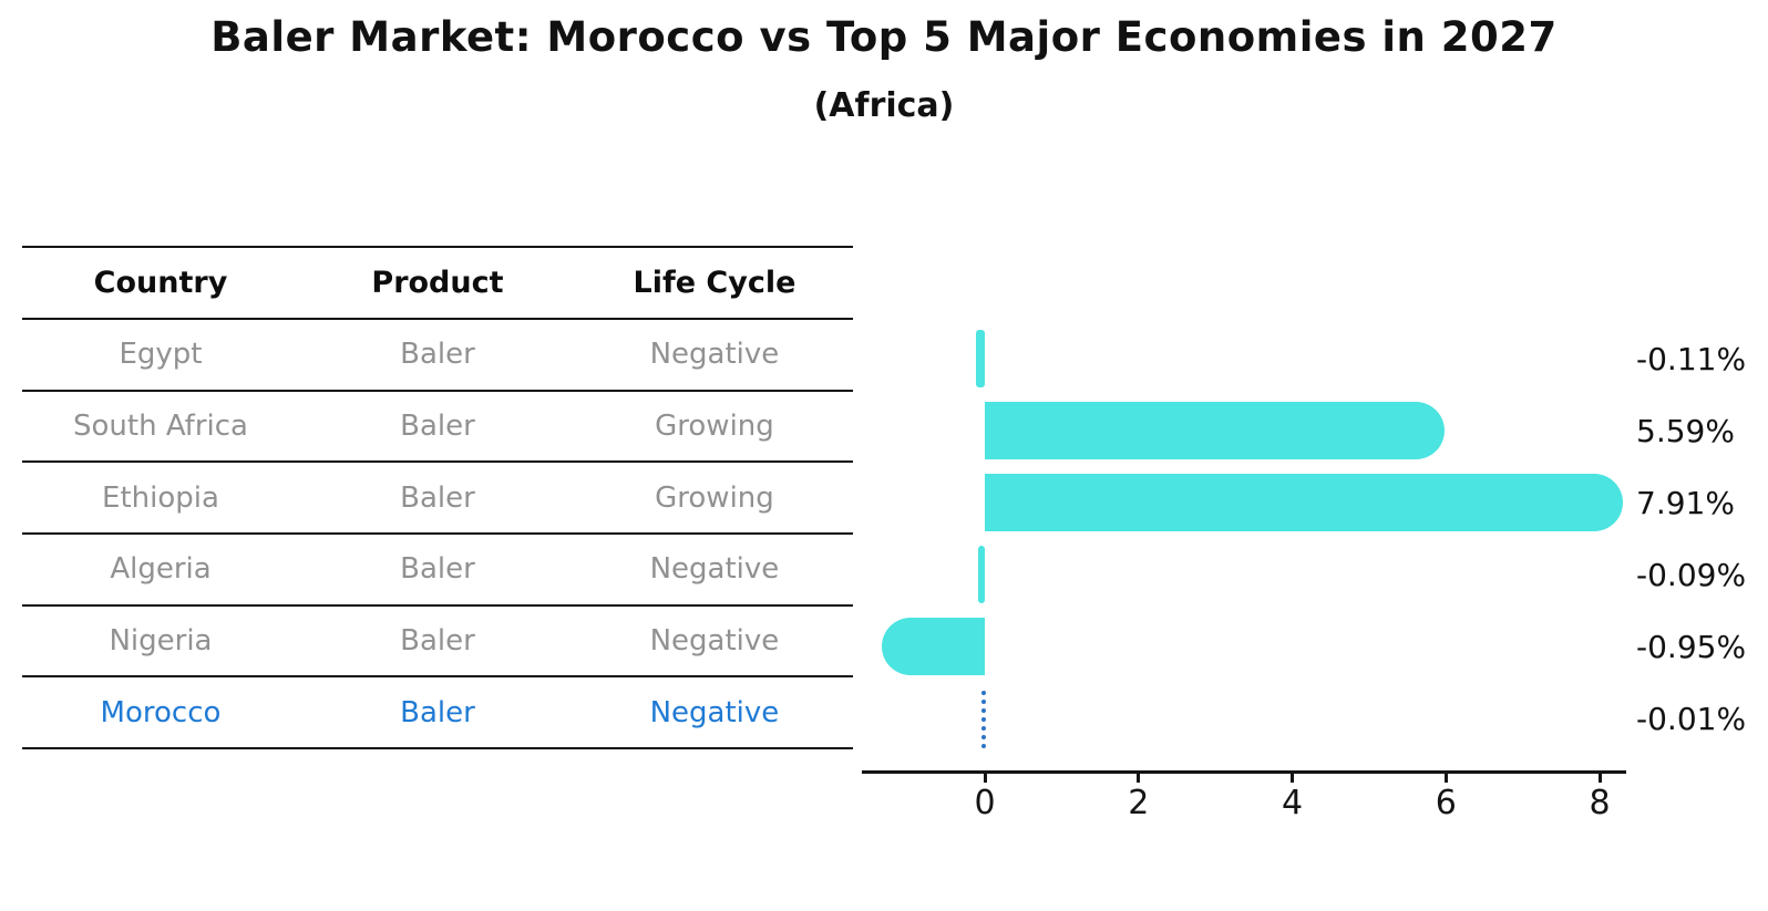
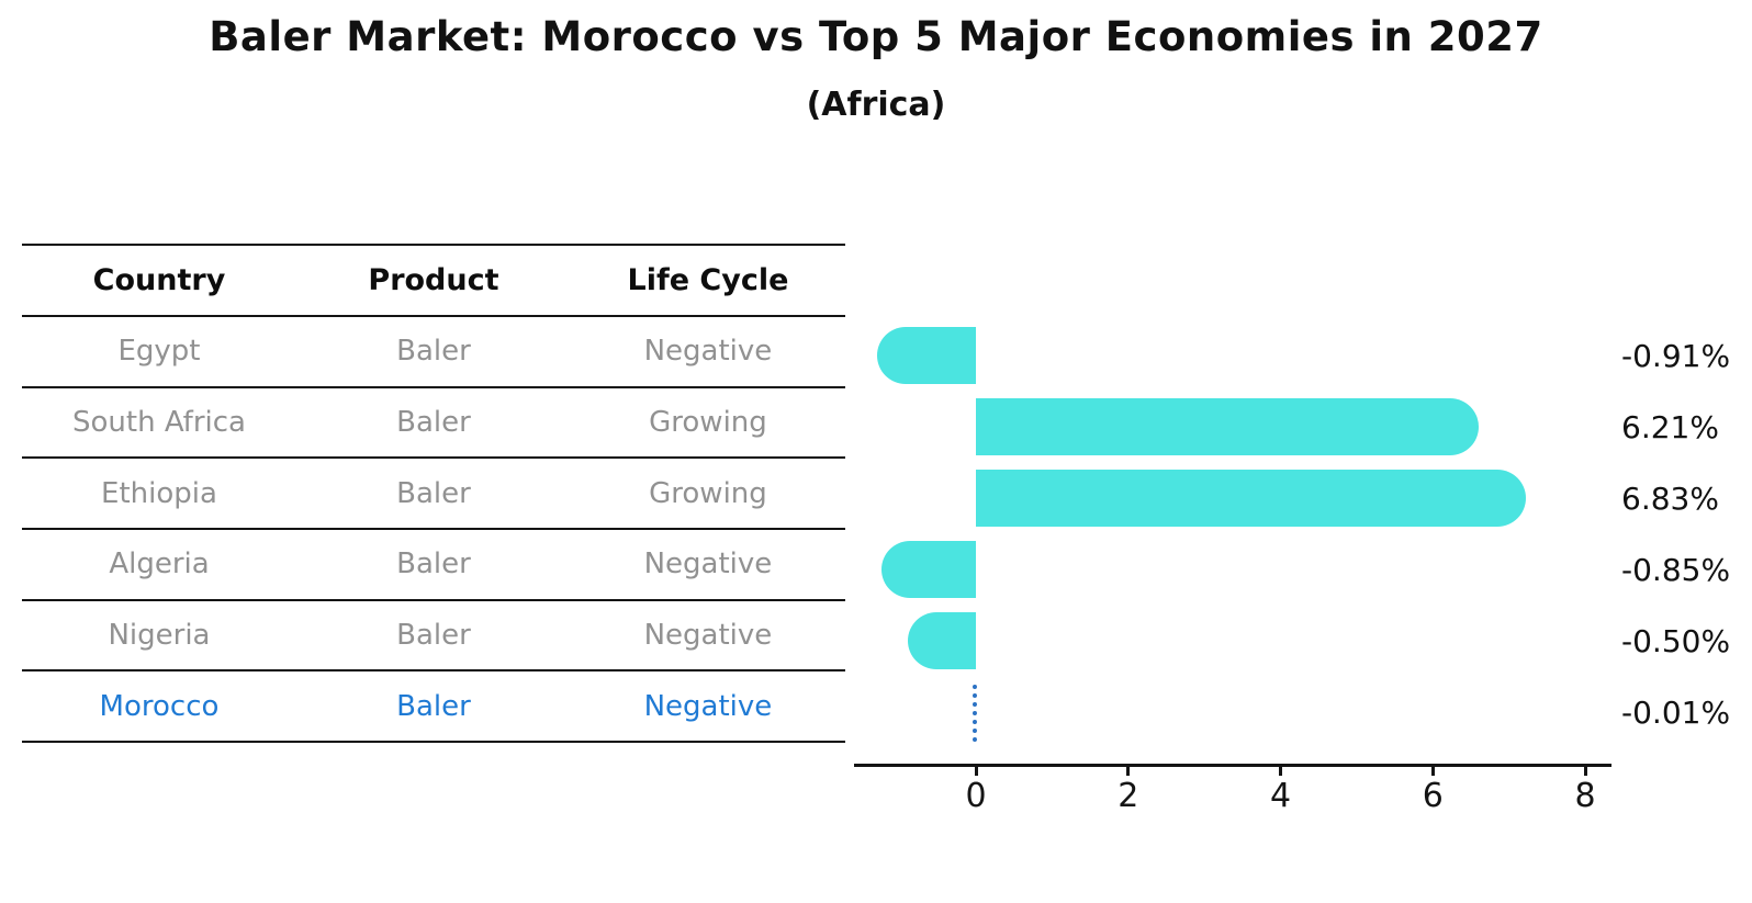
Egypt: -0.11% -> -0.91%
South Africa: 5.59% -> 6.21%
Ethiopia: 7.91% -> 6.83%
Algeria: -0.09% -> -0.85%
Nigeria: -0.95% -> -0.50%
